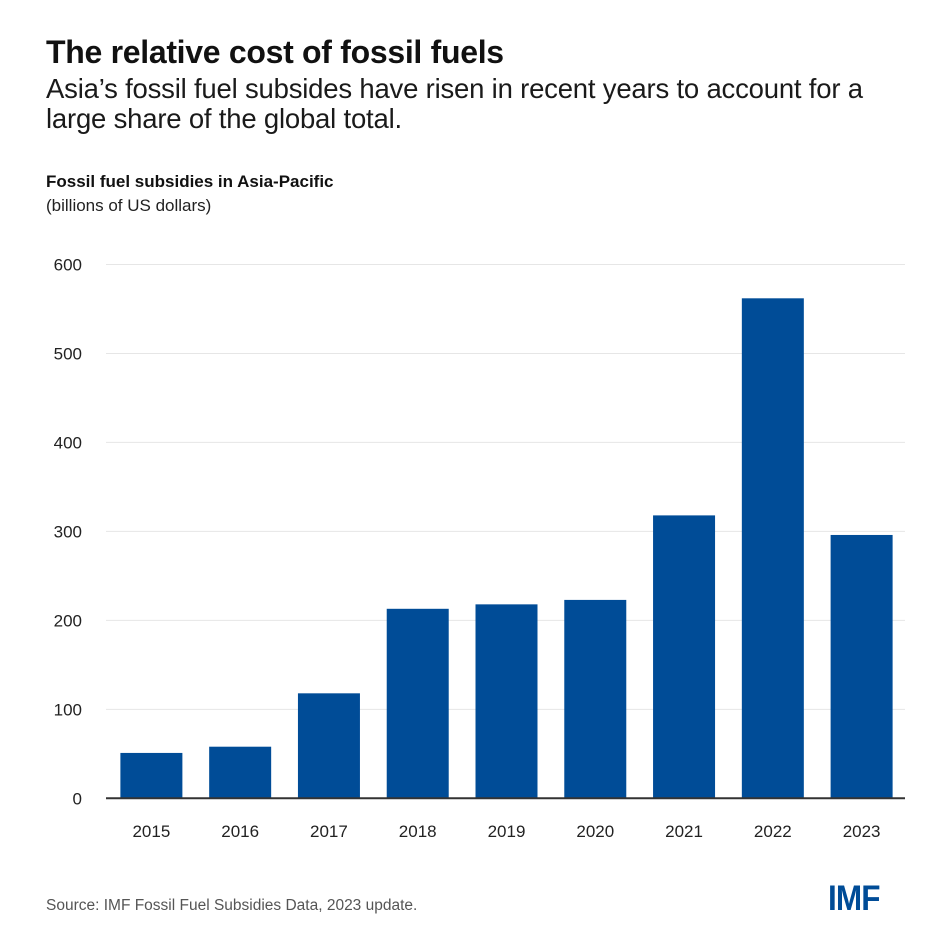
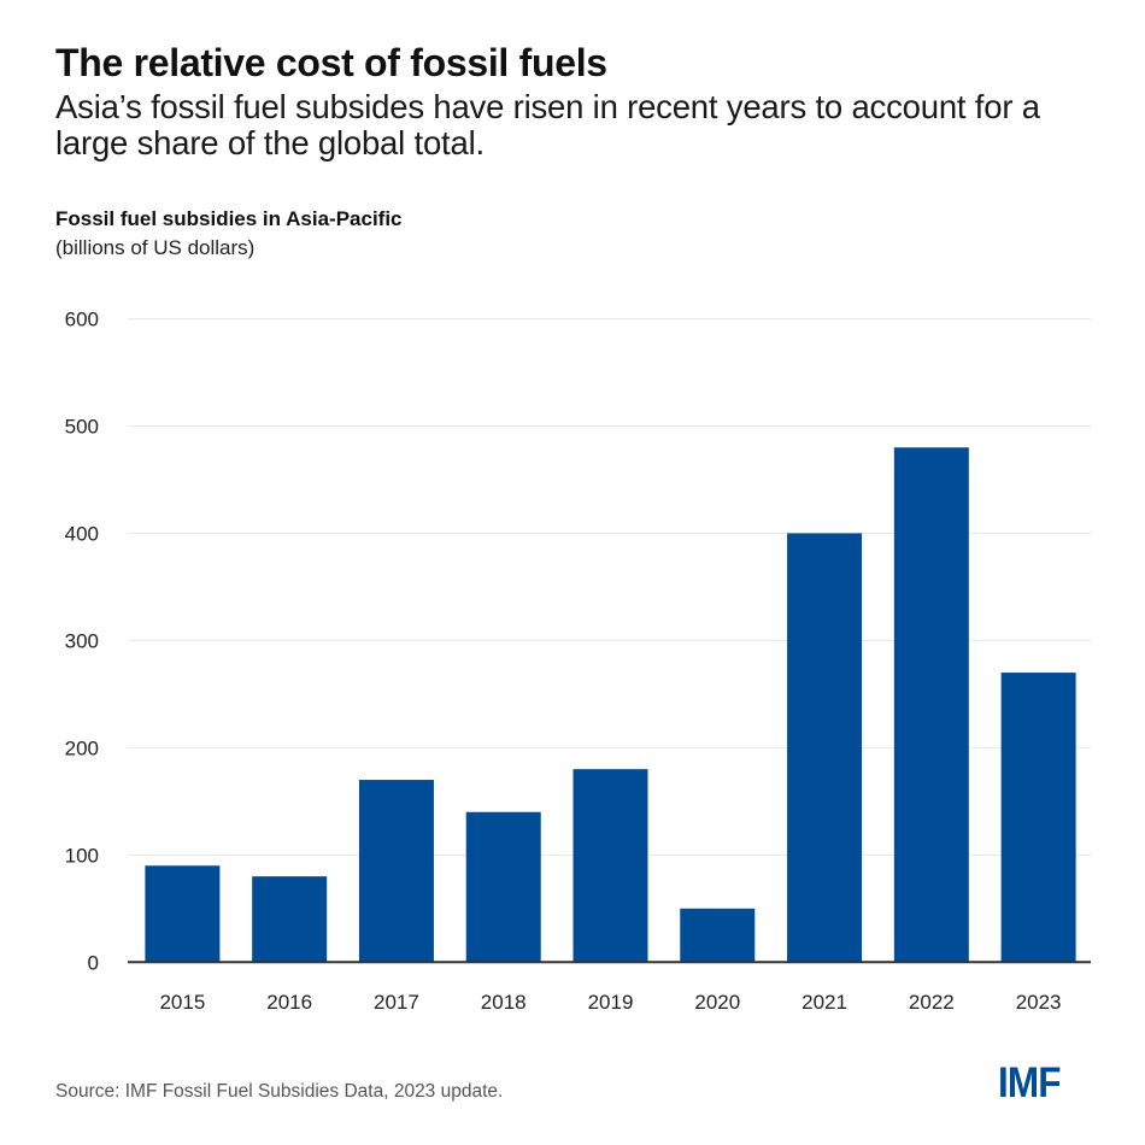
2015: 50 -> 90
2016: 60 -> 80
2017: 120 -> 170
2018: 210 -> 140
2019: 220 -> 180
2020: 220 -> 50
2021: 320 -> 400
2022: 560 -> 480
2023: 300 -> 270
